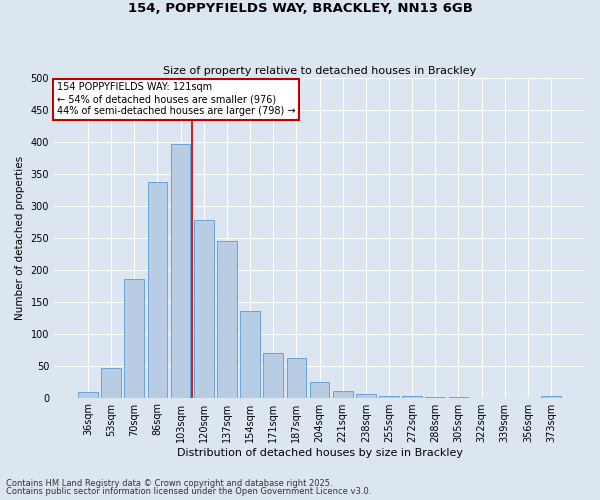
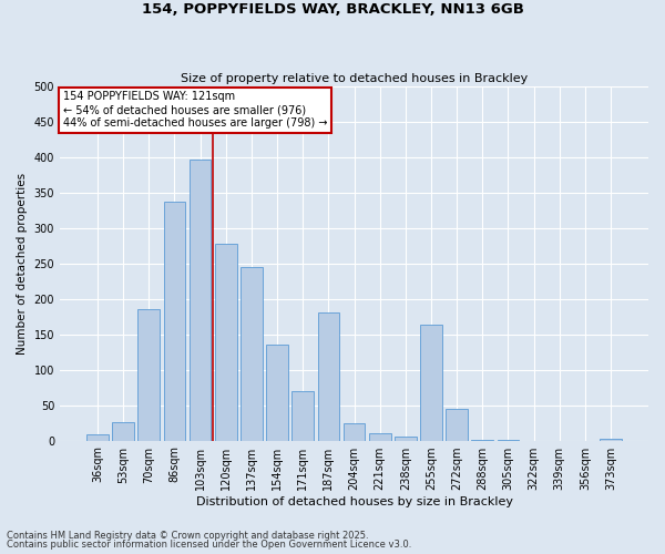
53sqm: 46 -> 26
187sqm: 62 -> 180
255sqm: 3 -> 164
272sqm: 2 -> 44
